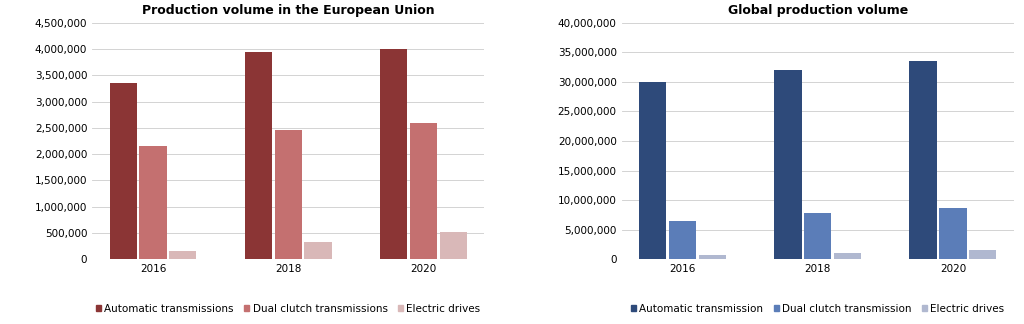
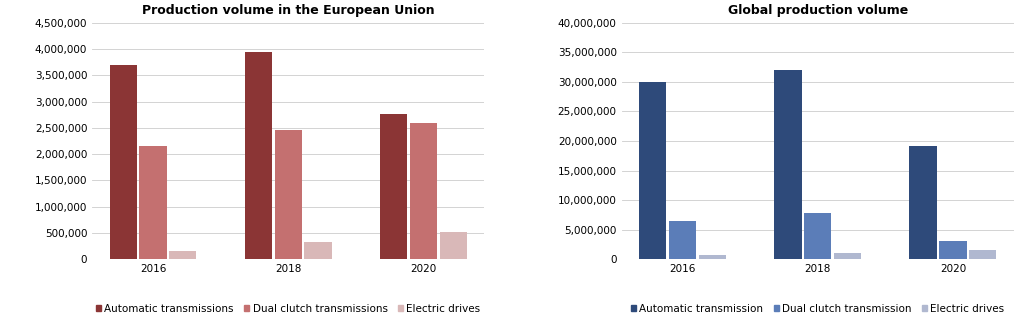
Production volume in the European Union/Automatic transmissions/2016: 3,350,000 -> 3,700,000
Production volume in the European Union/Automatic transmissions/2020: 4,000,000 -> 2,760,000
Global production volume/Automatic transmission/2020: 33,500,000 -> 19,200,000
Global production volume/Dual clutch transmission/2020: 8,700,000 -> 3,000,000
